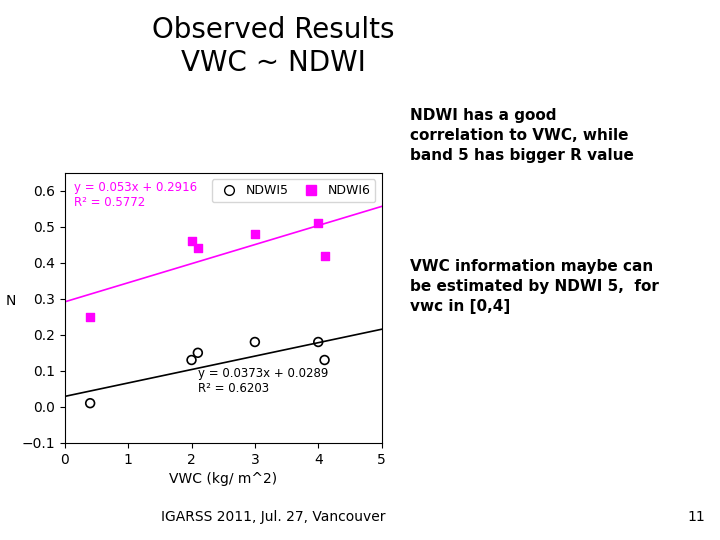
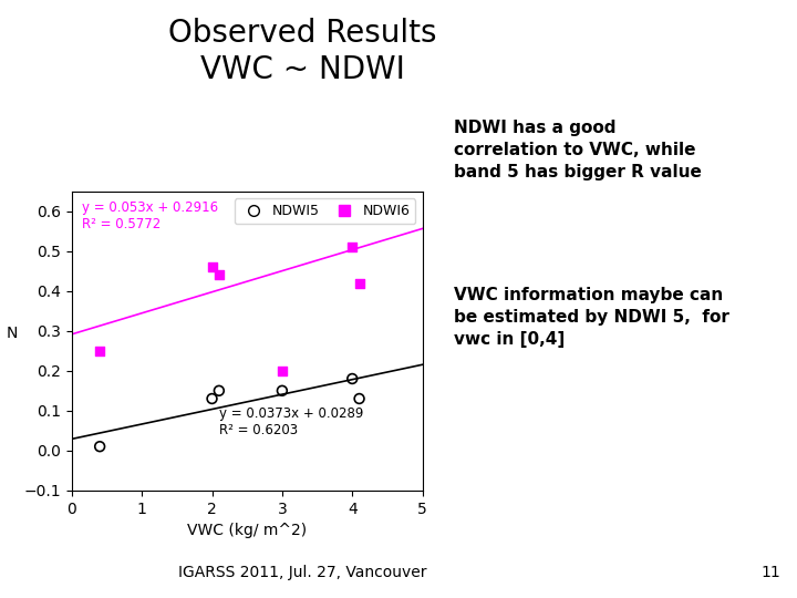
NDWI5/3: 0.18 -> 0.15
NDWI6/3: 0.48 -> 0.20
